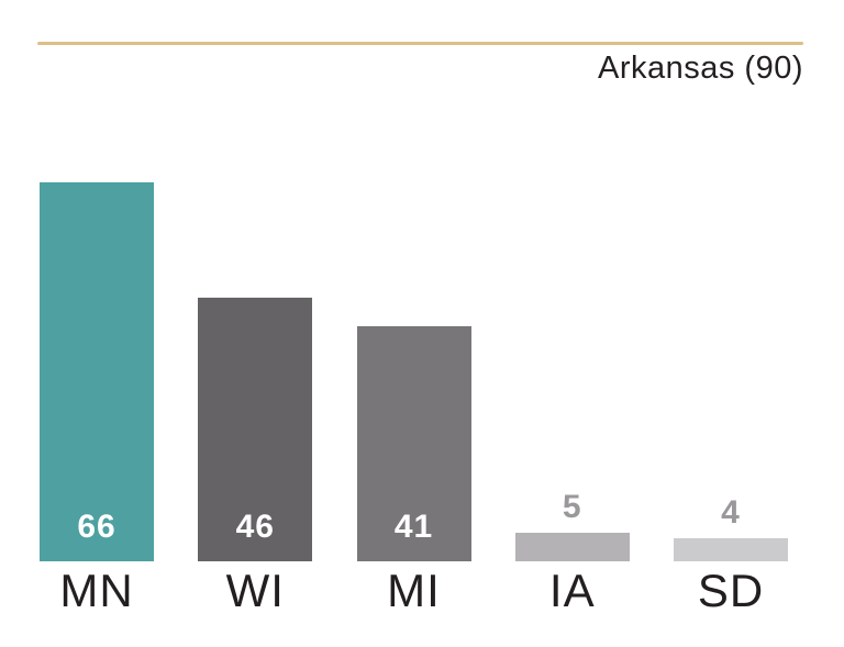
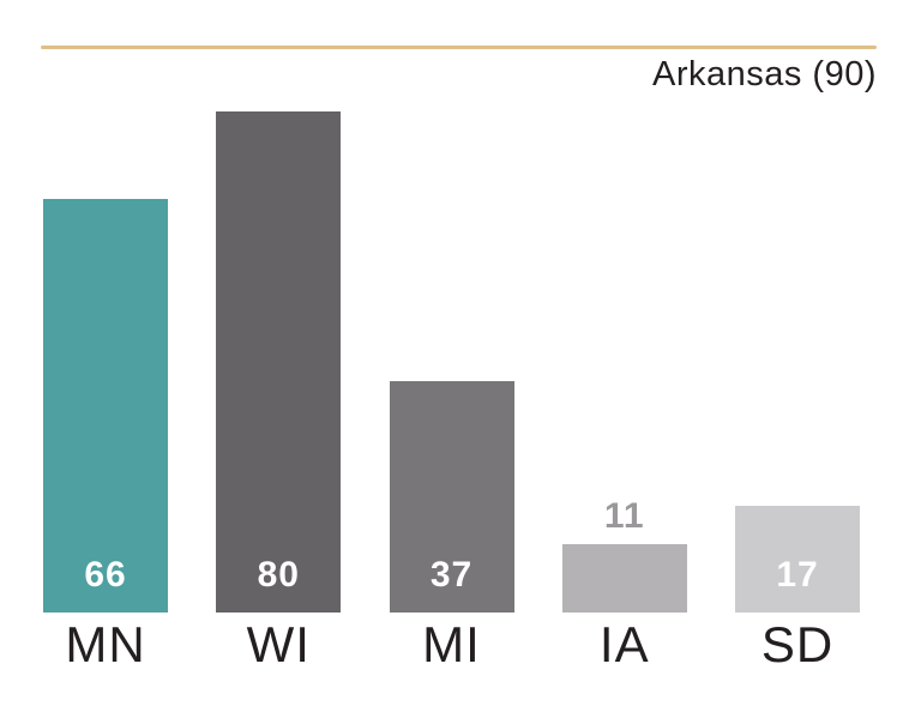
WI: 46 -> 80
MI: 41 -> 37
IA: 5 -> 11
SD: 4 -> 17
